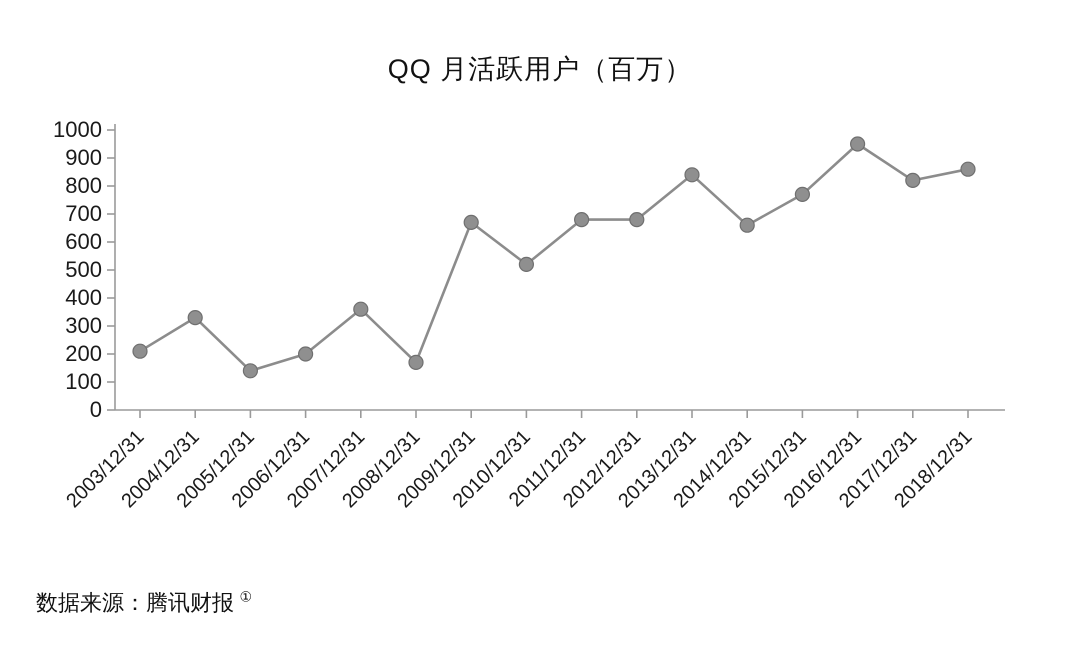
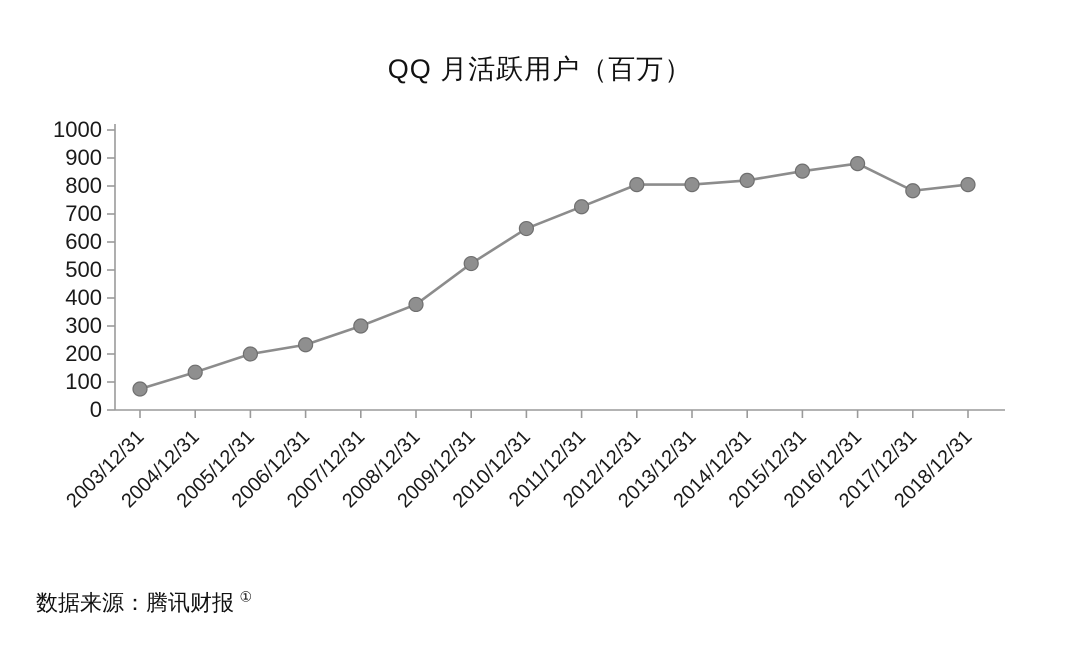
2003/12/31: 210 -> 80
2004/12/31: 330 -> 140
2005/12/31: 140 -> 200
2006/12/31: 200 -> 230
2007/12/31: 360 -> 300
2008/12/31: 170 -> 380
2009/12/31: 670 -> 520
2010/12/31: 520 -> 650
2011/12/31: 680 -> 730
2012/12/31: 680 -> 800
2013/12/31: 840 -> 800
2014/12/31: 660 -> 820
2015/12/31: 770 -> 850
2016/12/31: 950 -> 880
2017/12/31: 820 -> 780
2018/12/31: 860 -> 800
